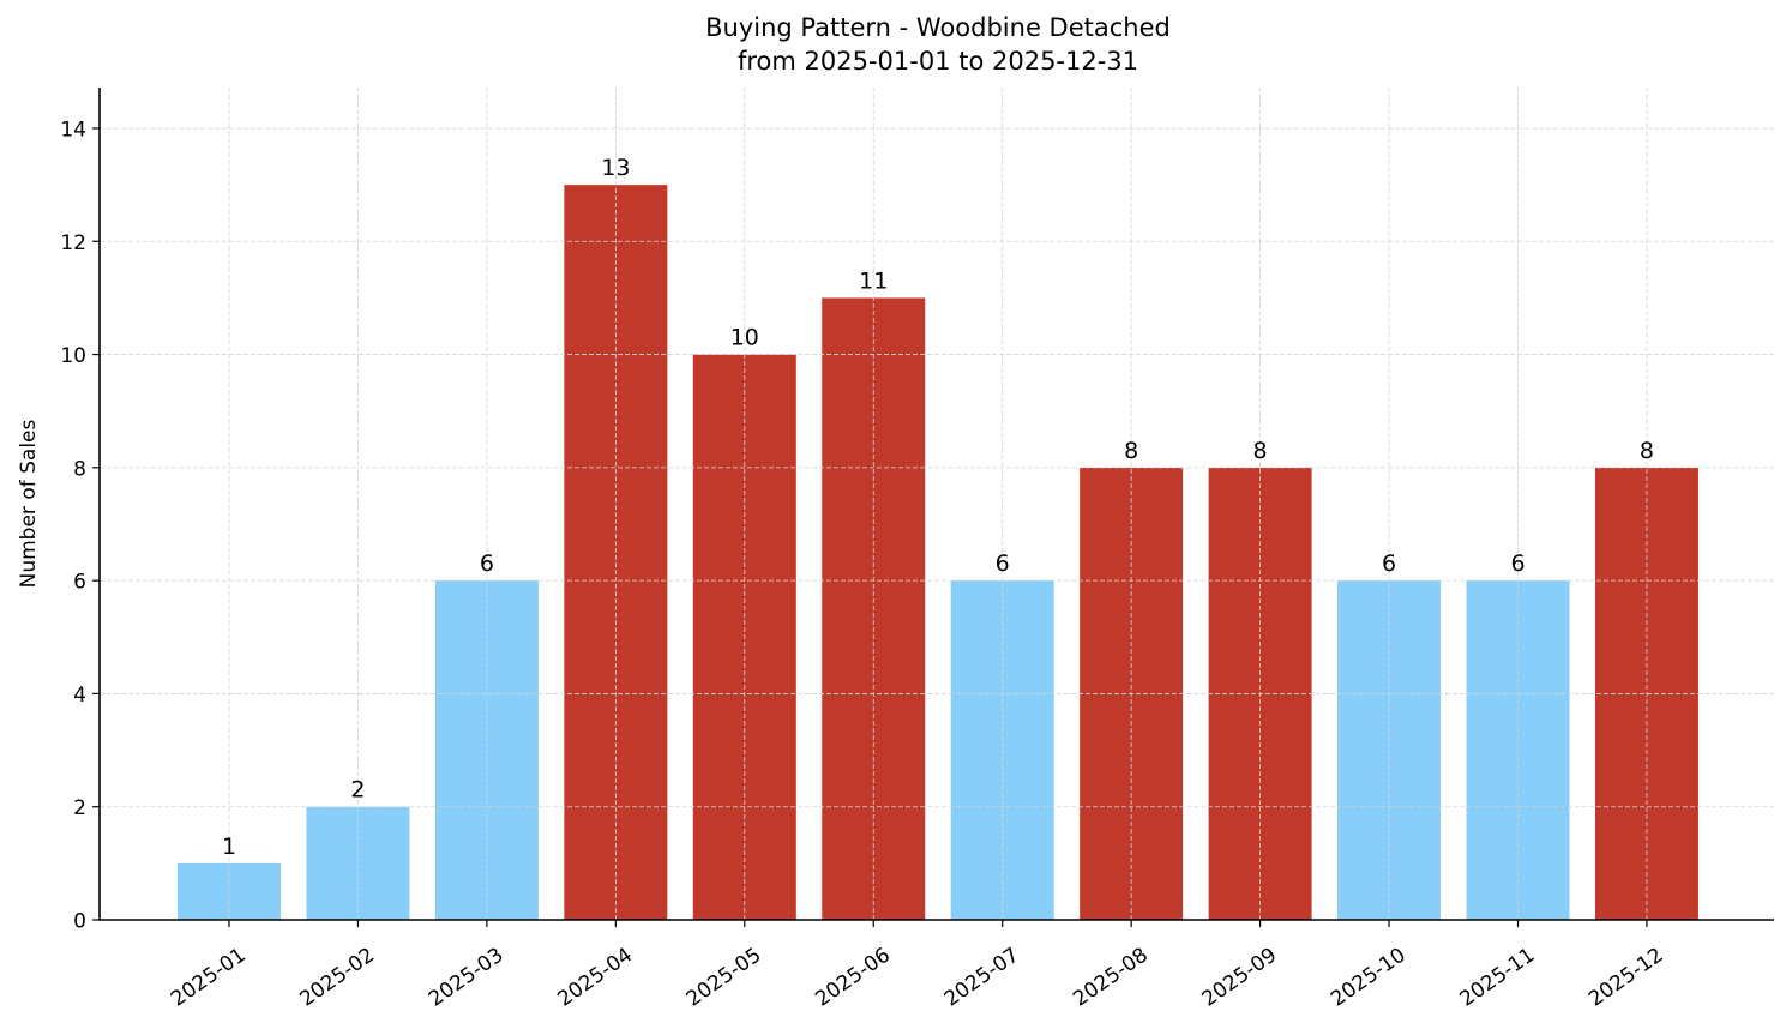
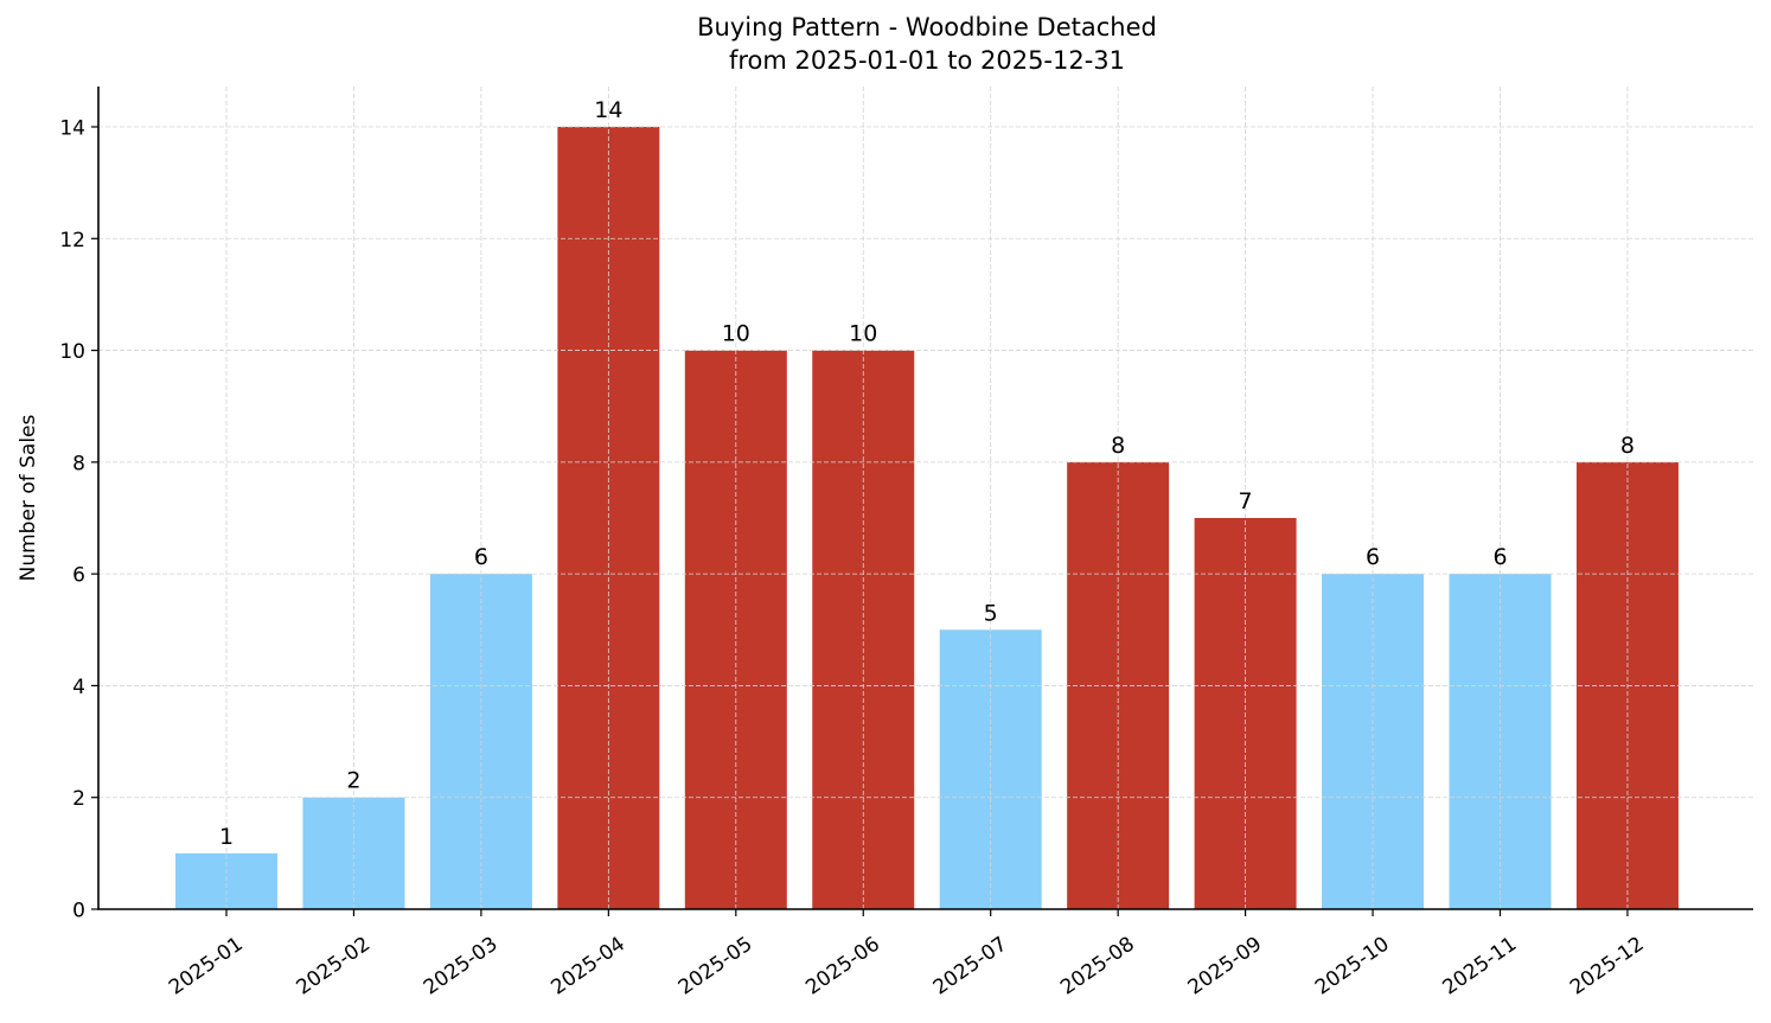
2025-04: 13 -> 14
2025-06: 11 -> 10
2025-07: 6 -> 5
2025-09: 8 -> 7
